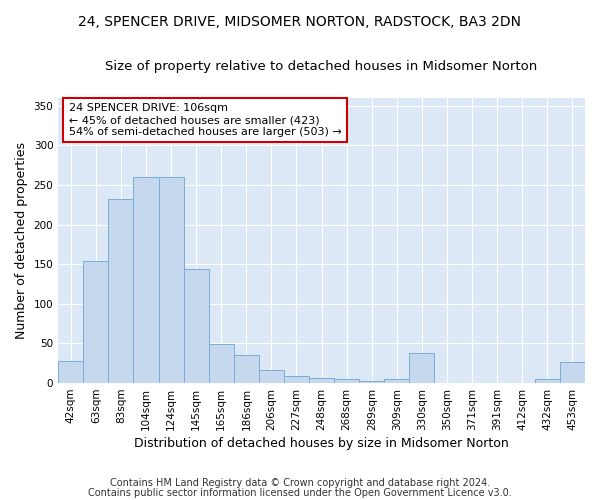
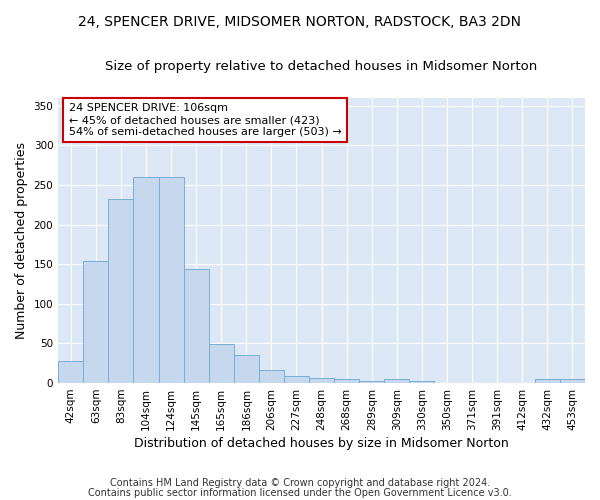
330sqm: 38 -> 3
453sqm: 26 -> 5
